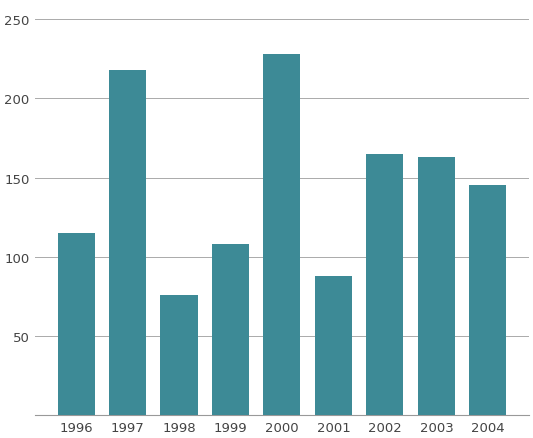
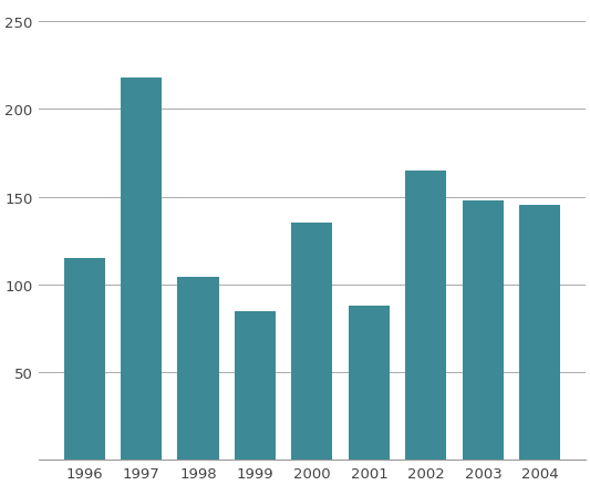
1998: 76 -> 104
1999: 108 -> 85
2000: 228 -> 135
2003: 163 -> 148
